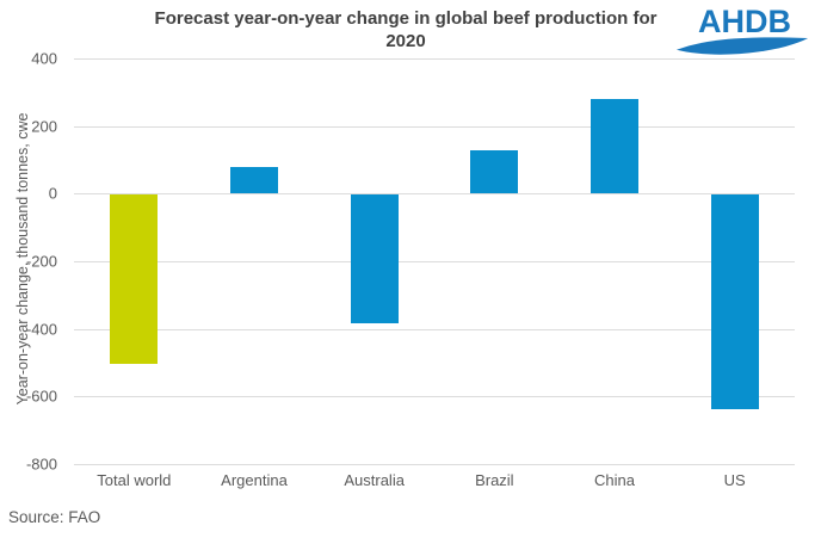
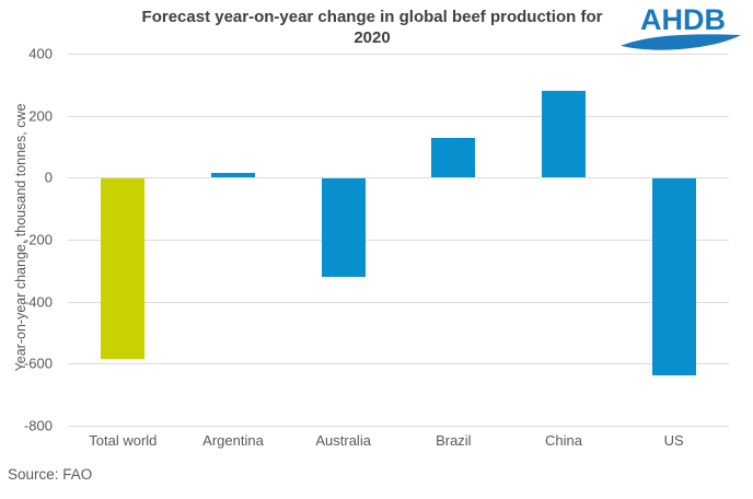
Total world: -500 -> -580
Argentina: 80 -> 20
Australia: -380 -> -320
